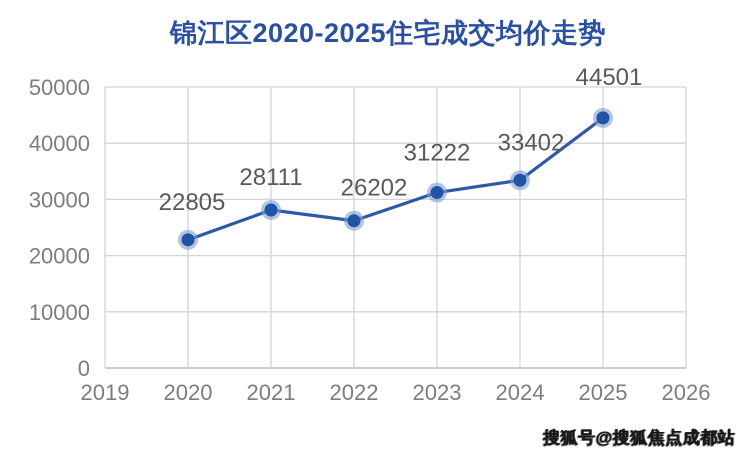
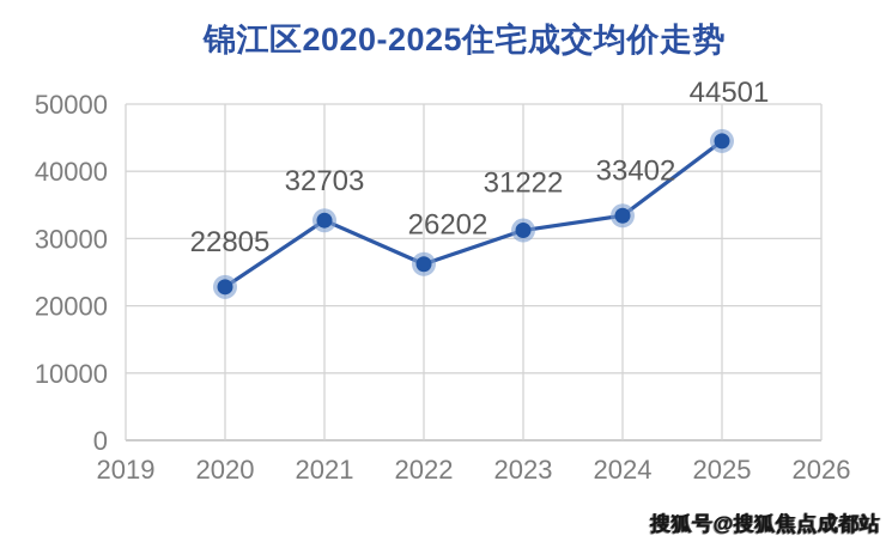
2021: 28111 -> 32703
